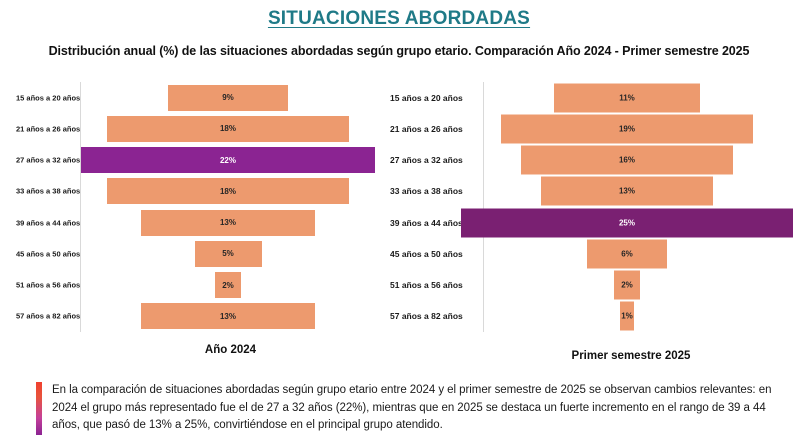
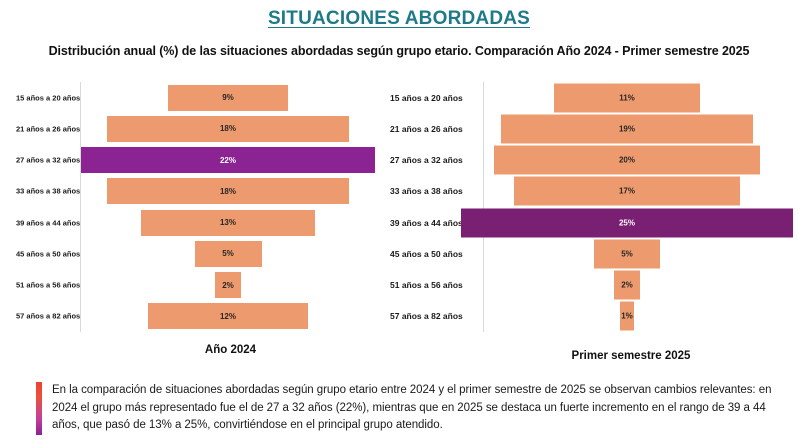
Año 2024/57 años a 82 años: 13% -> 12%
Primer semestre 2025/27 años a 32 años: 16% -> 20%
Primer semestre 2025/33 años a 38 años: 13% -> 17%
Primer semestre 2025/45 años a 50 años: 6% -> 5%
